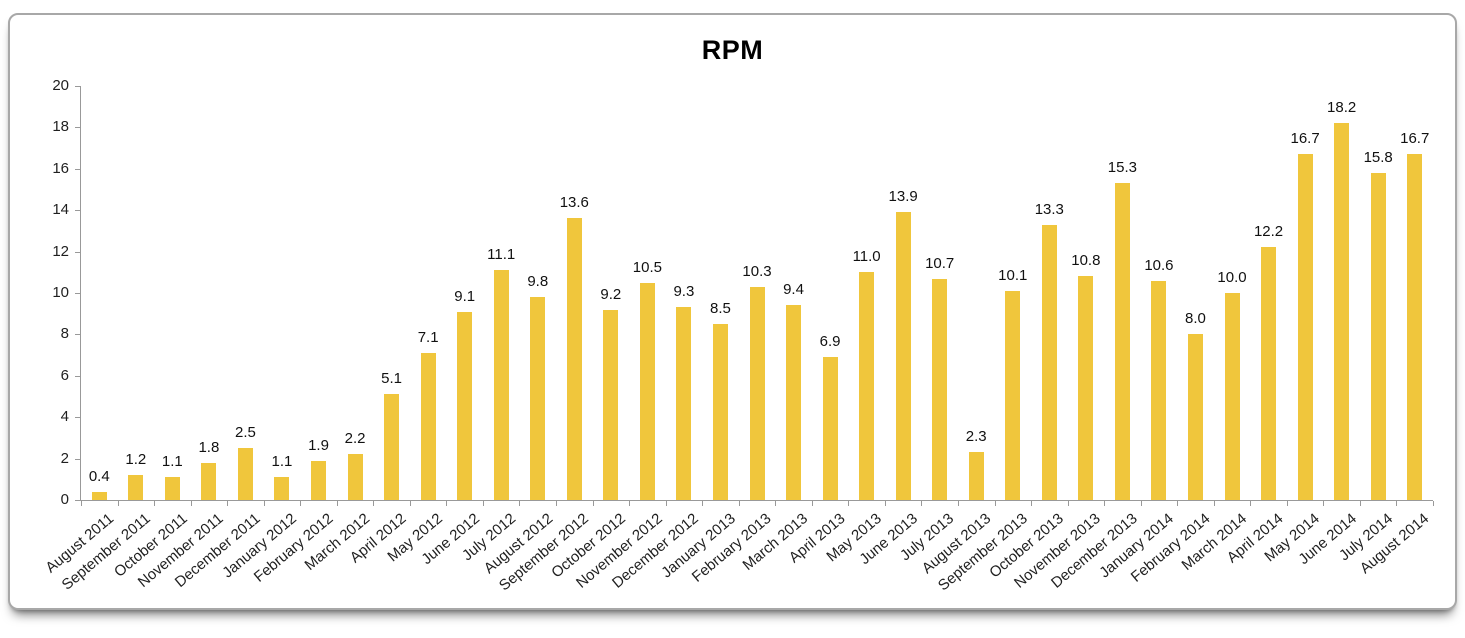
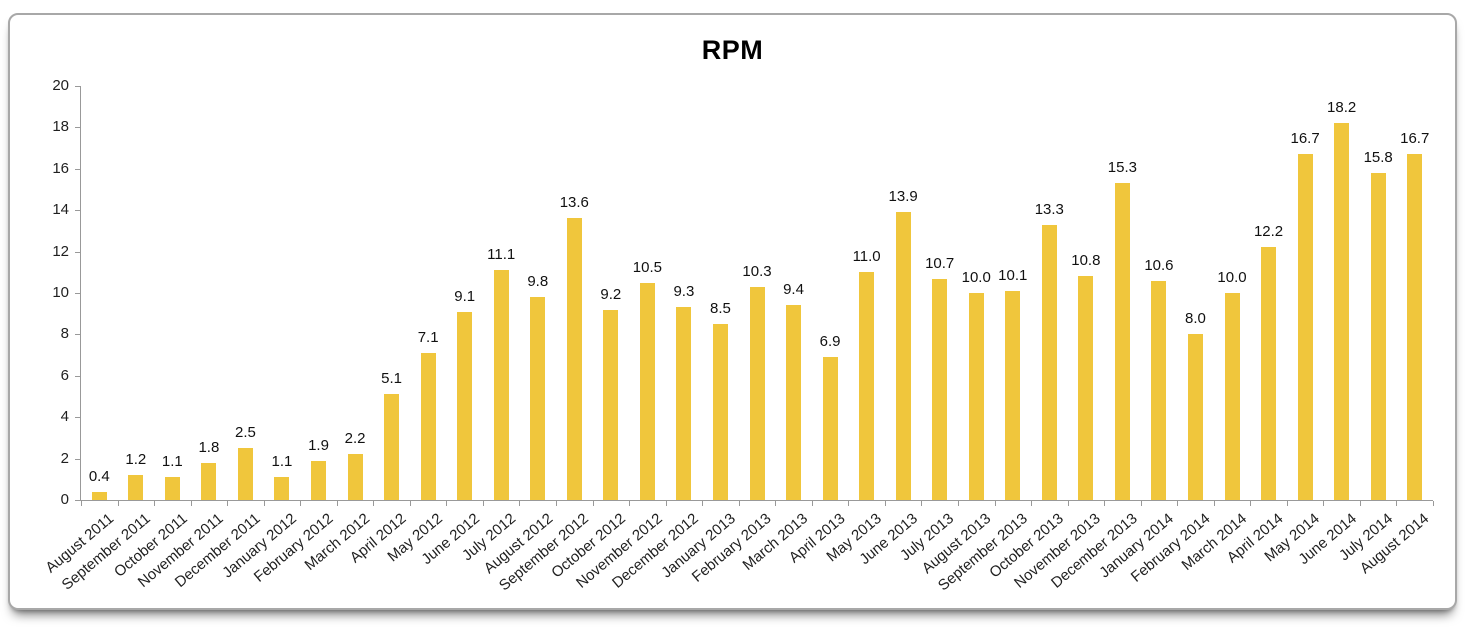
August 2013: 2.3 -> 10.0
